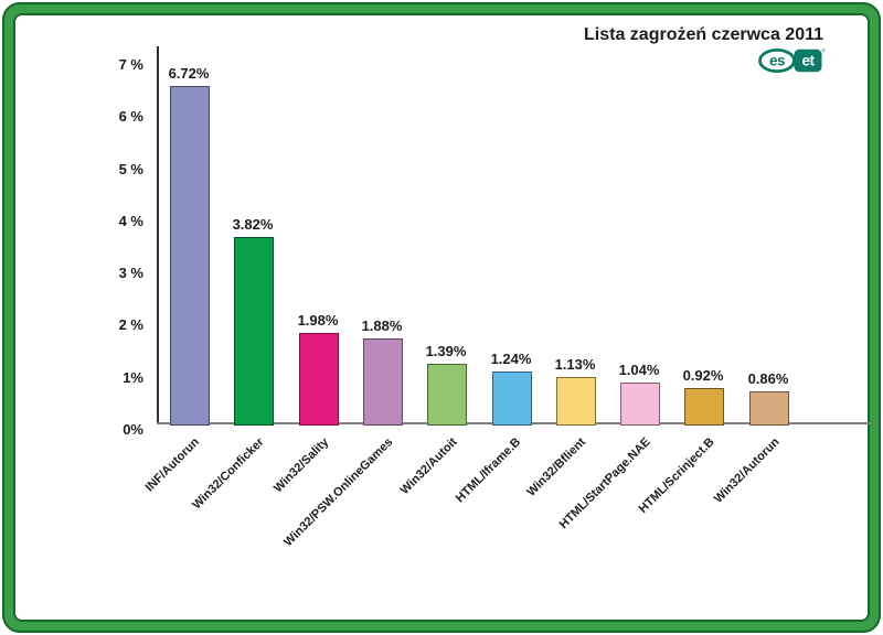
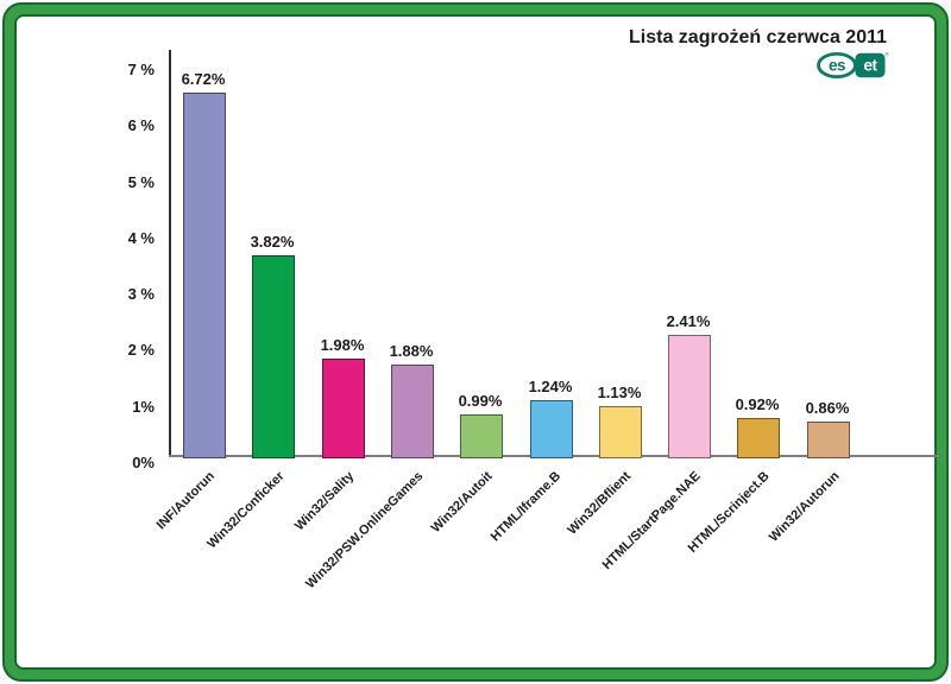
Win32/Autoit: 1.39% -> 0.99%
HTML/StartPage.NAE: 1.04% -> 2.41%
